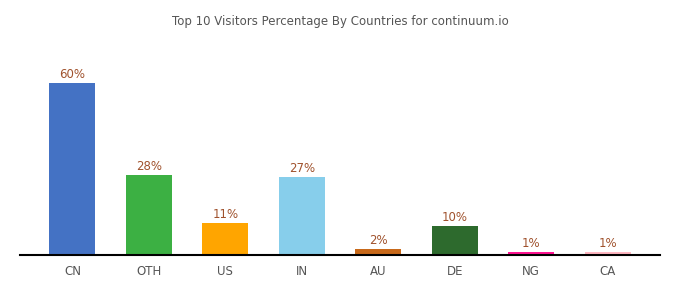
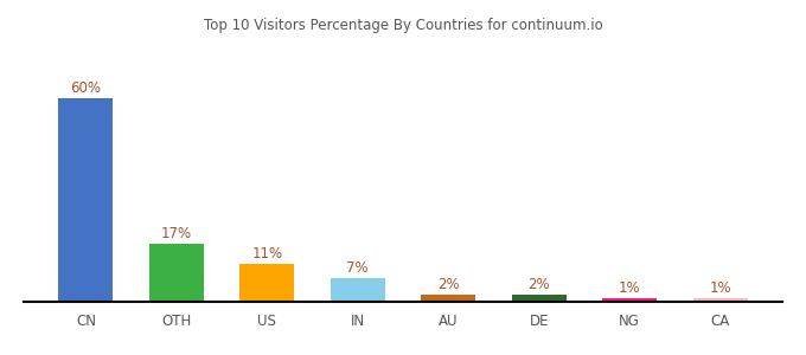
OTH: 28% -> 17%
IN: 27% -> 7%
DE: 10% -> 2%
